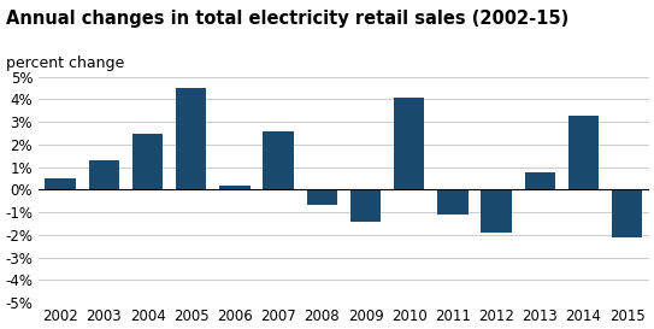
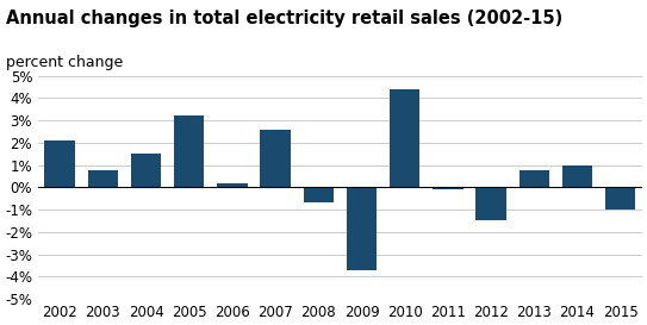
2002: 0.5% -> 2.1%
2003: 1.3% -> 0.8%
2004: 2.5% -> 1.5%
2005: 4.5% -> 3.2%
2009: -1.4% -> -3.7%
2010: 4.1% -> 4.4%
2011: -1.1% -> -0.1%
2012: -1.9% -> -1.5%
2014: 3.3% -> 1.0%
2015: -2.1% -> -1.0%
